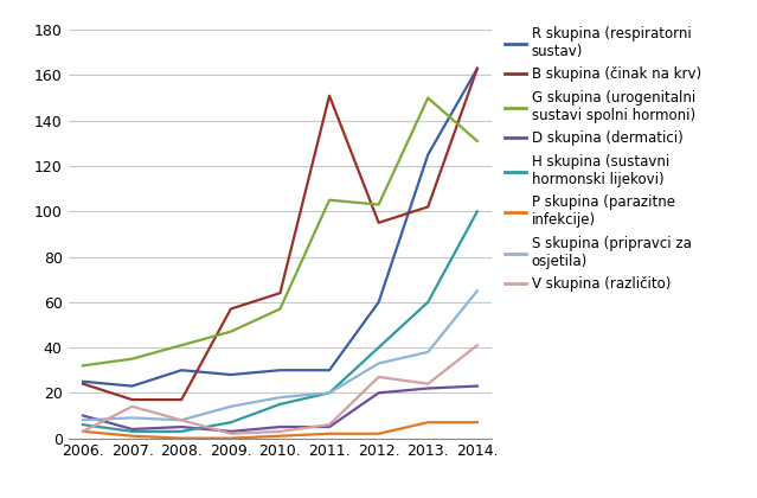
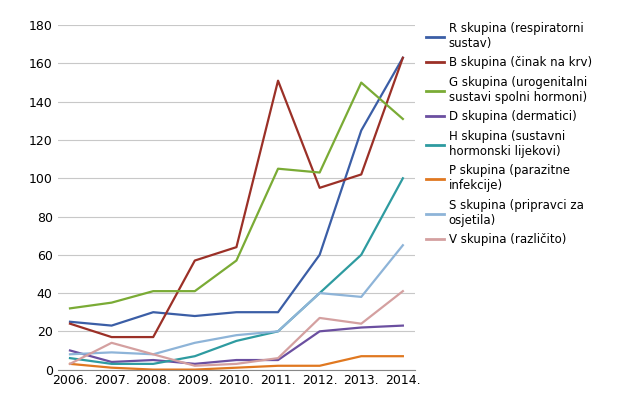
G skupina (urogenitalni sustavi spolni hormoni)/2009.: 47 -> 41
S skupina (pripravci za osjetila)/2012.: 33 -> 40
